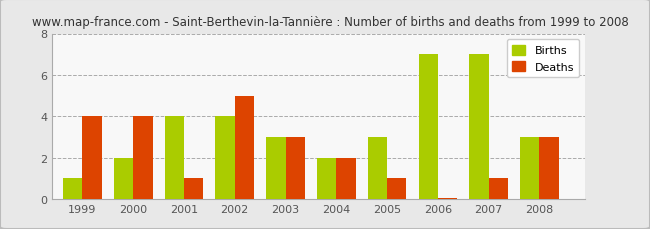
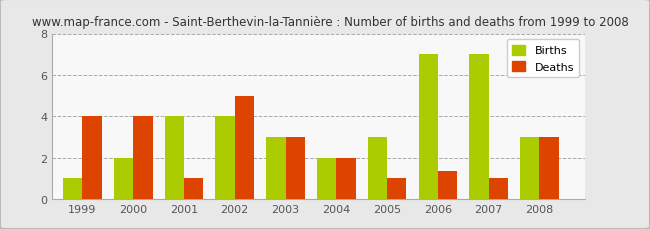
Deaths/2006: 0.07 -> 1.35
